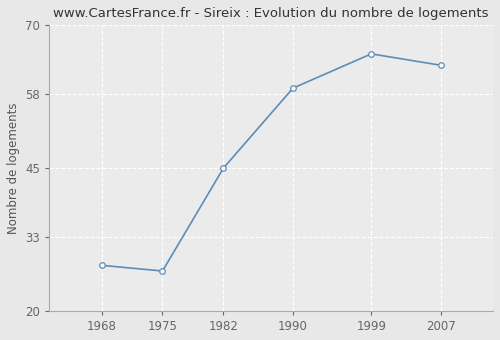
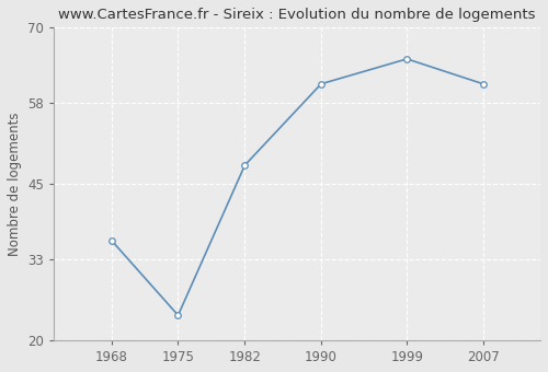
1968: 28 -> 36
1975: 27 -> 24
1982: 45 -> 48
1990: 59 -> 61
2007: 63 -> 61
